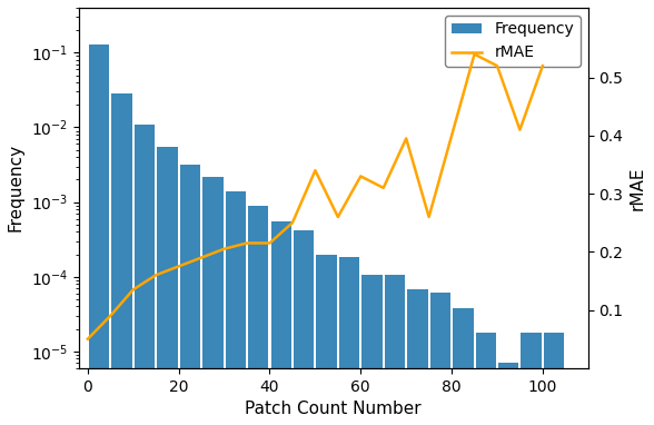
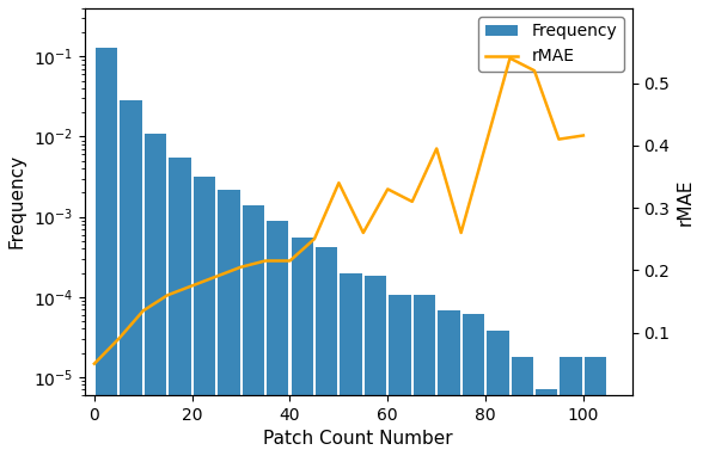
rMAE/100: 0.520 -> 0.416
